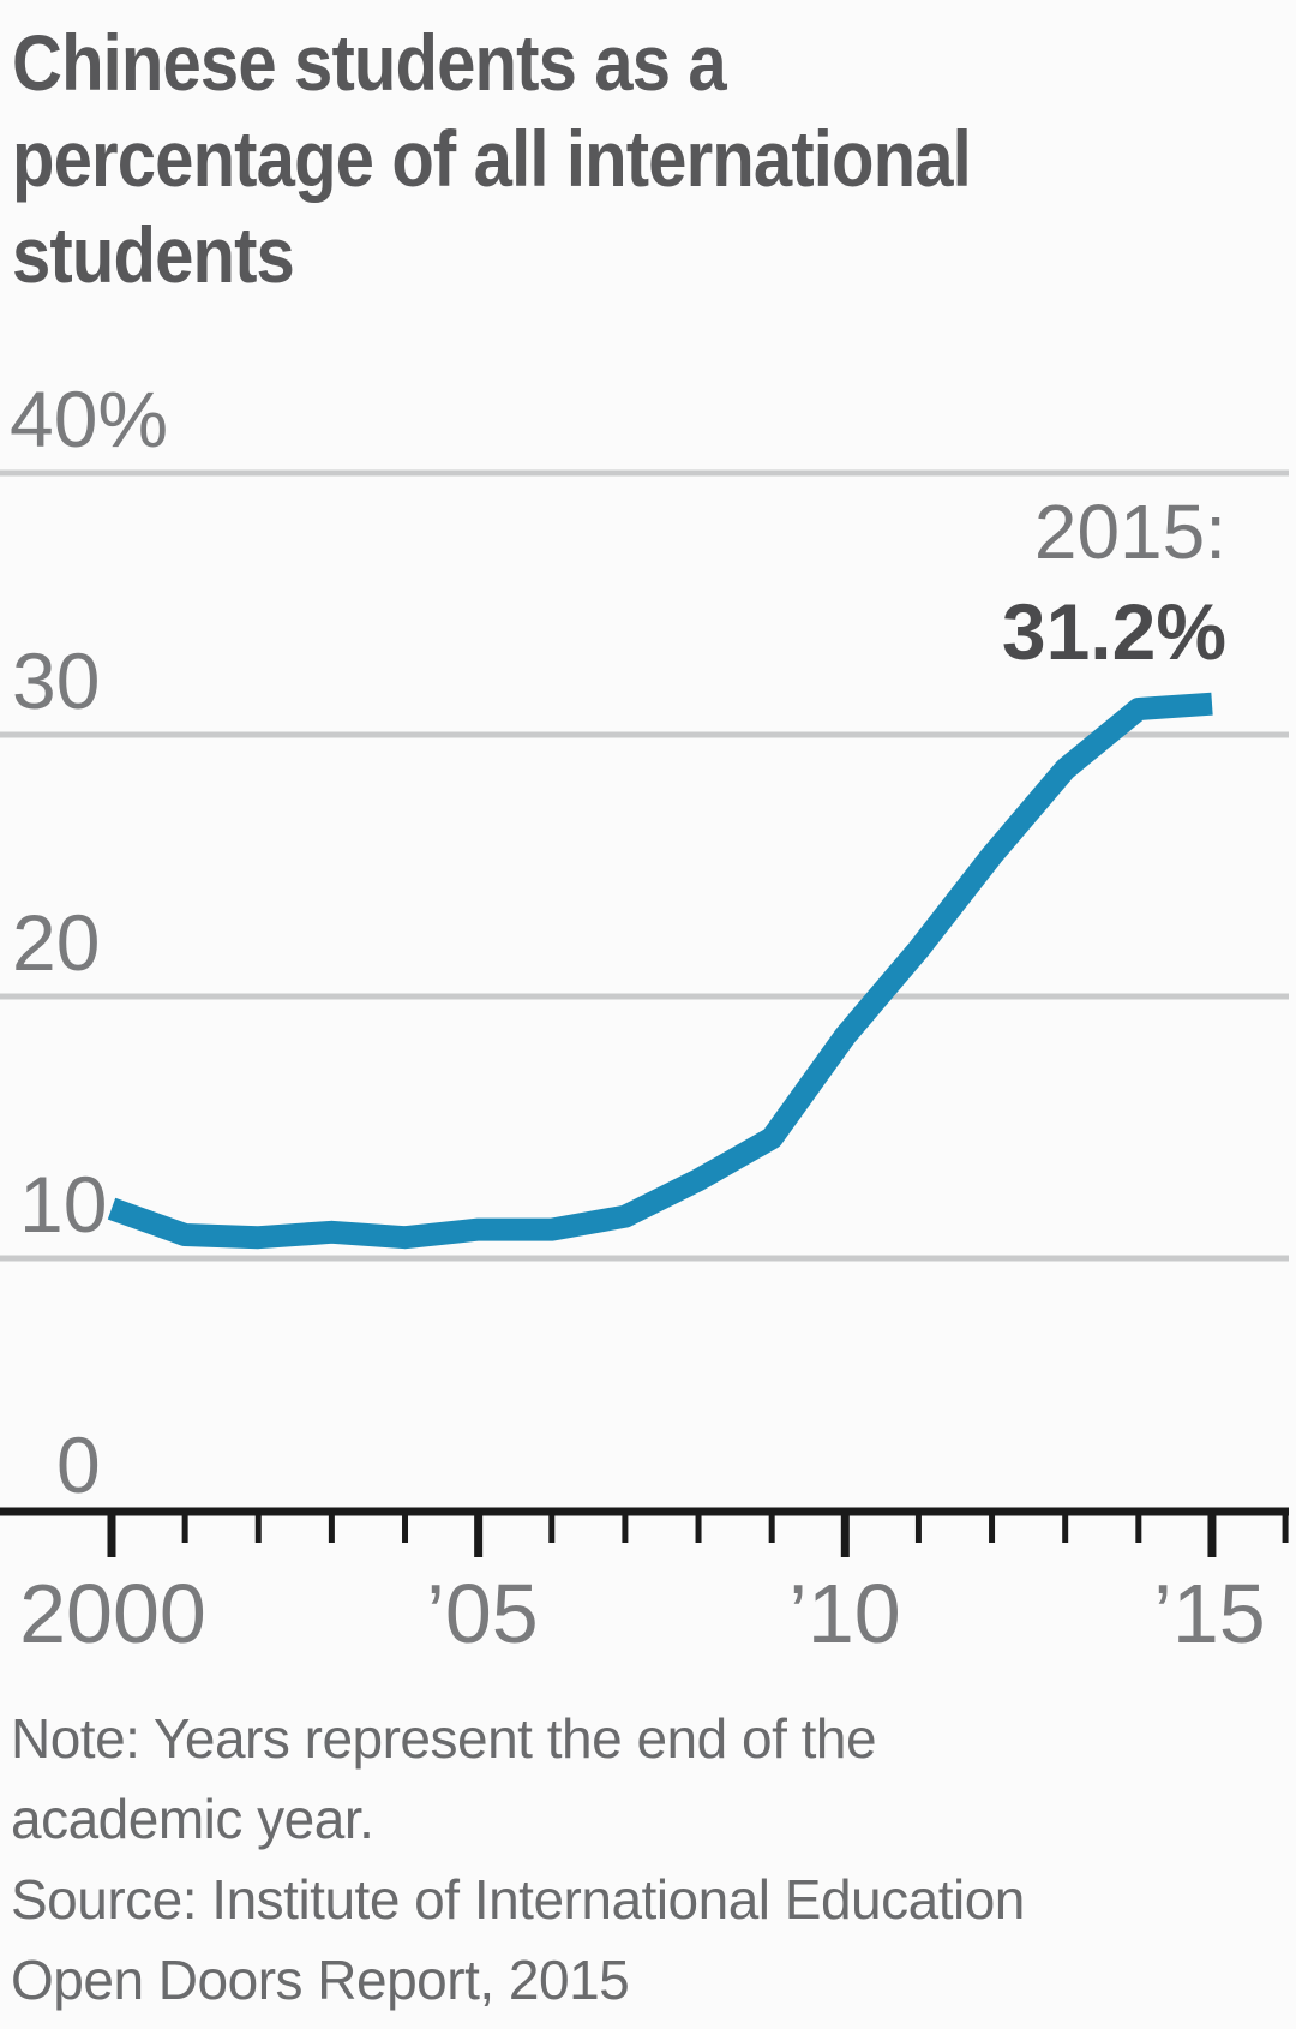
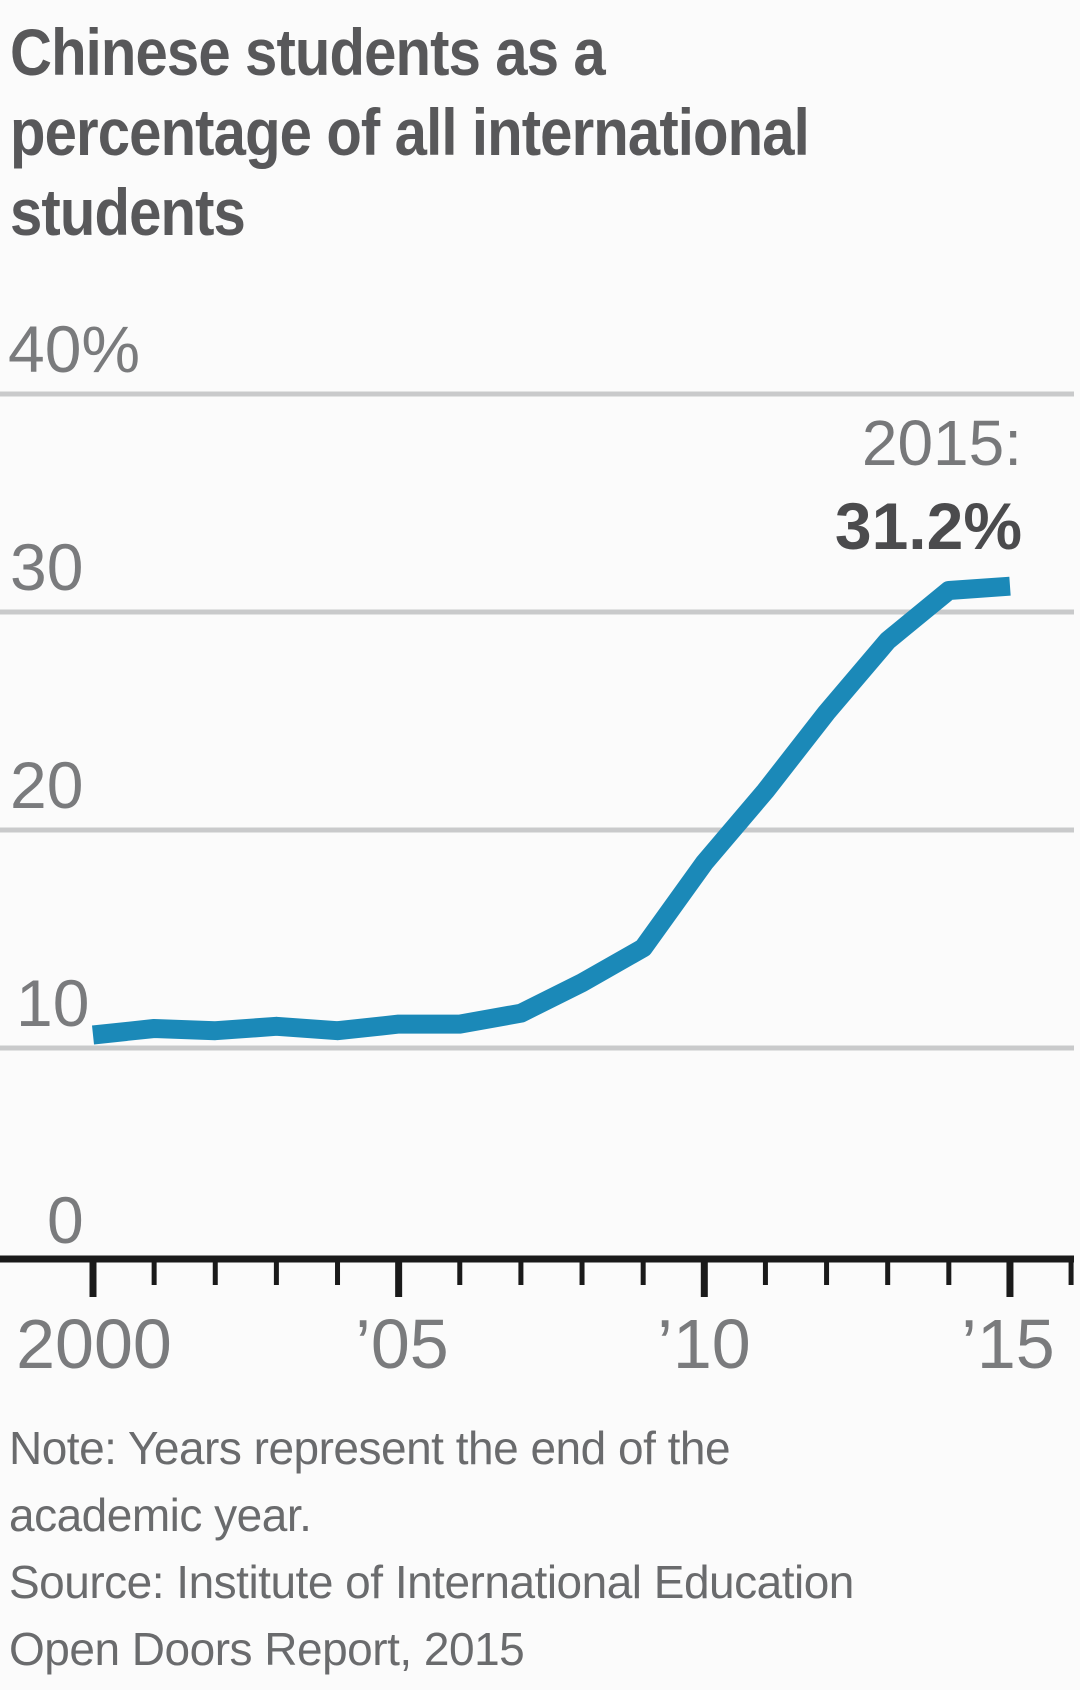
2000: 11.9% -> 10.6%
